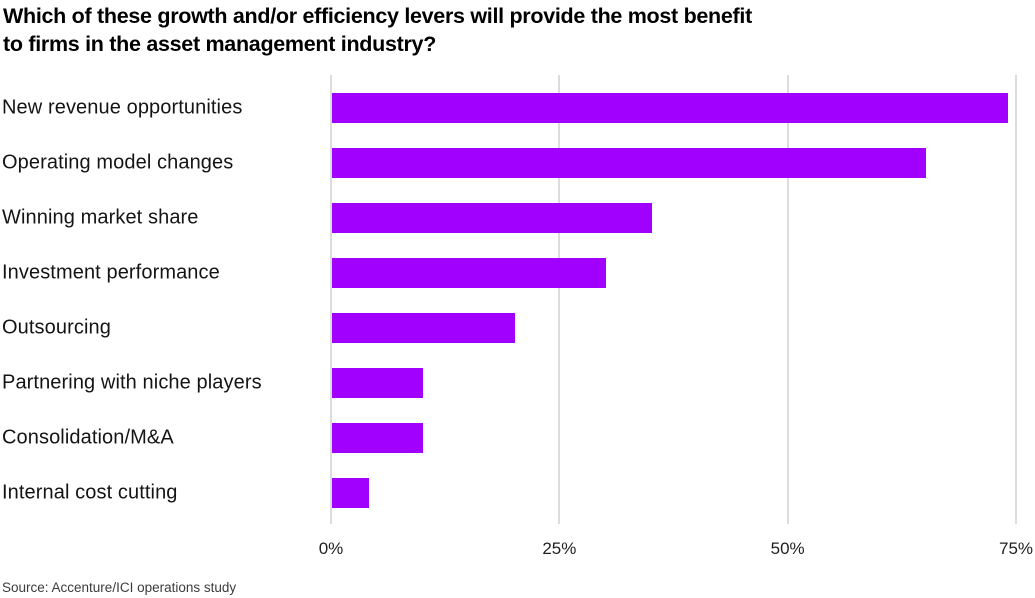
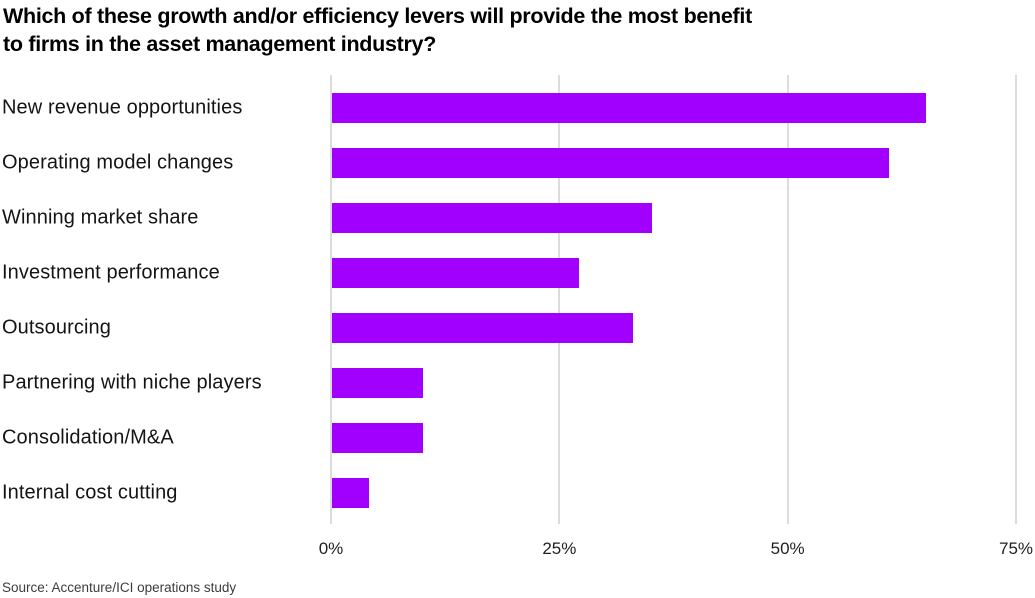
New revenue opportunities: 74% -> 65%
Operating model changes: 65% -> 61%
Investment performance: 30% -> 27%
Outsourcing: 20% -> 33%
